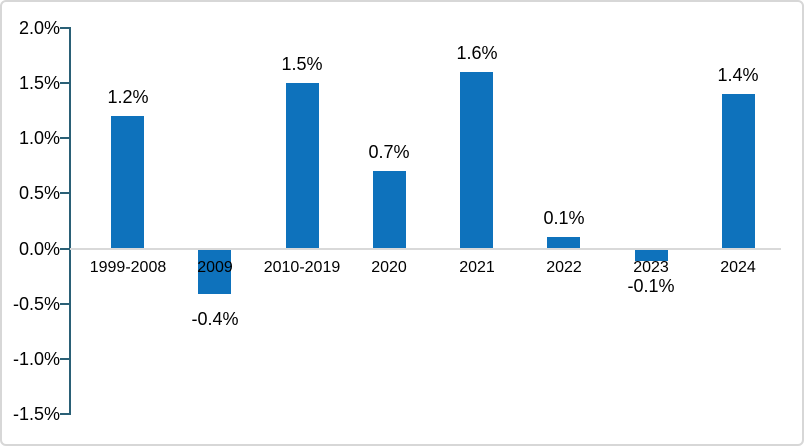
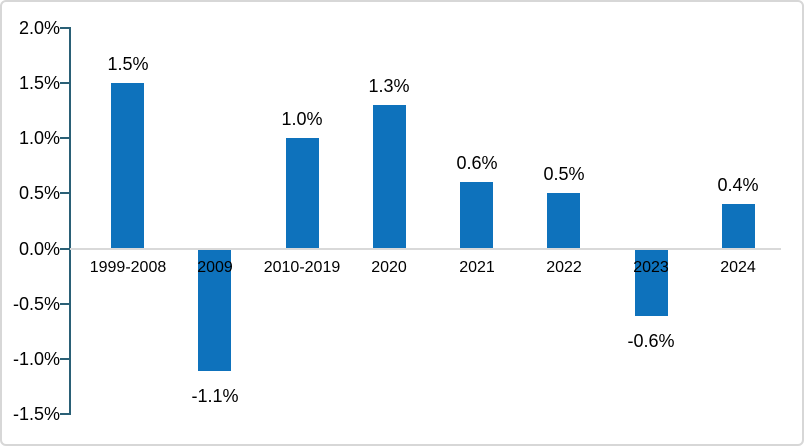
1999-2008: 1.2% -> 1.5%
2009: -0.4% -> -1.1%
2010-2019: 1.5% -> 1.0%
2020: 0.7% -> 1.3%
2021: 1.6% -> 0.6%
2022: 0.1% -> 0.5%
2023: -0.1% -> -0.6%
2024: 1.4% -> 0.4%
